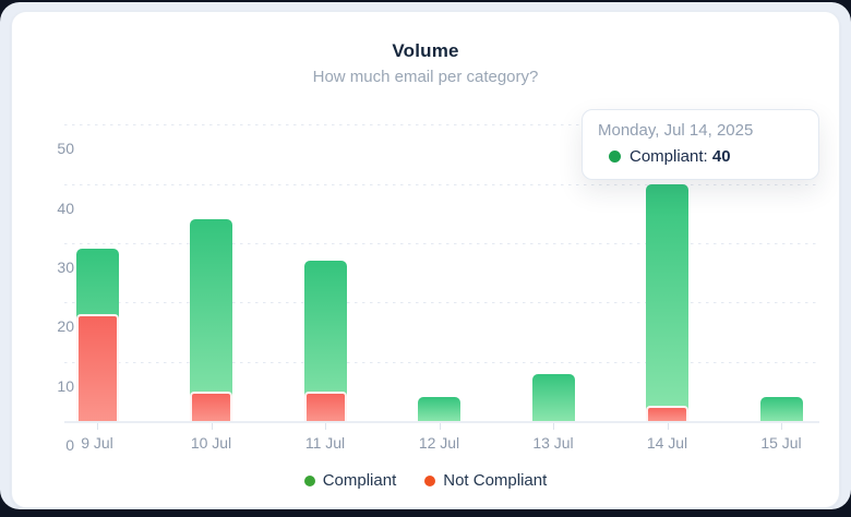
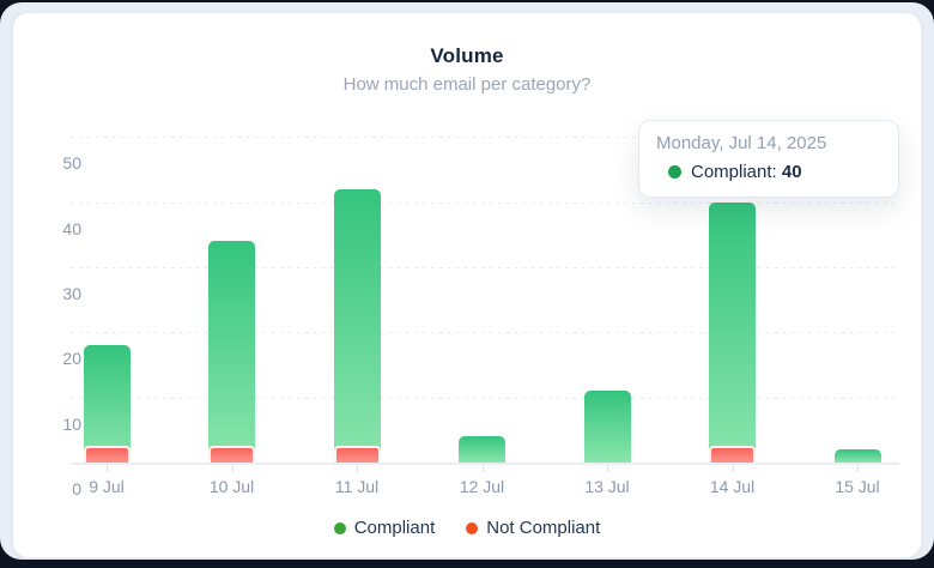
Compliant/9 Jul: 29 -> 18
Not Compliant/9 Jul: 18 -> 2
Not Compliant/10 Jul: 5 -> 2
Compliant/11 Jul: 27 -> 42
Not Compliant/11 Jul: 5 -> 2
Compliant/13 Jul: 8 -> 11
Compliant/15 Jul: 4 -> 2
